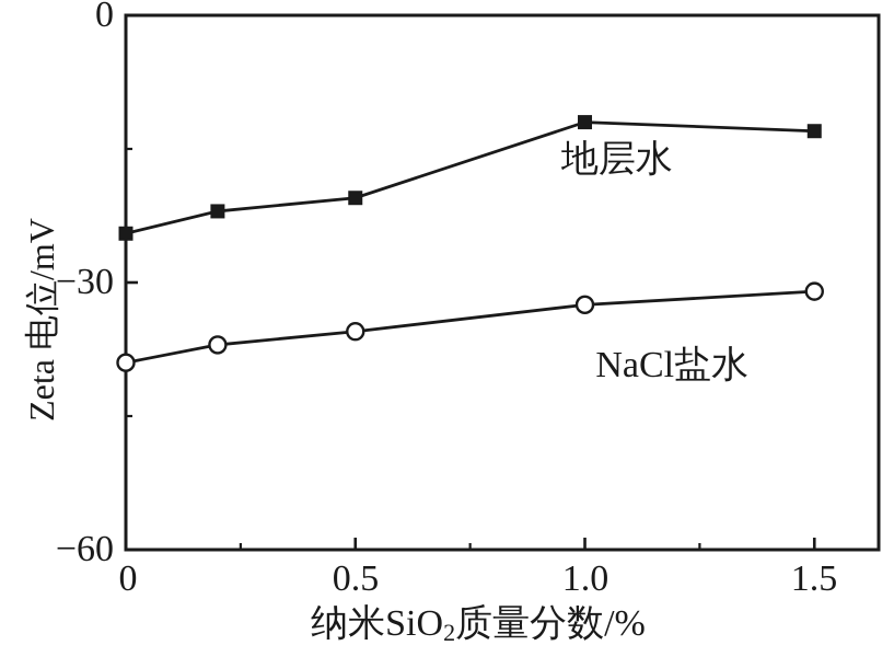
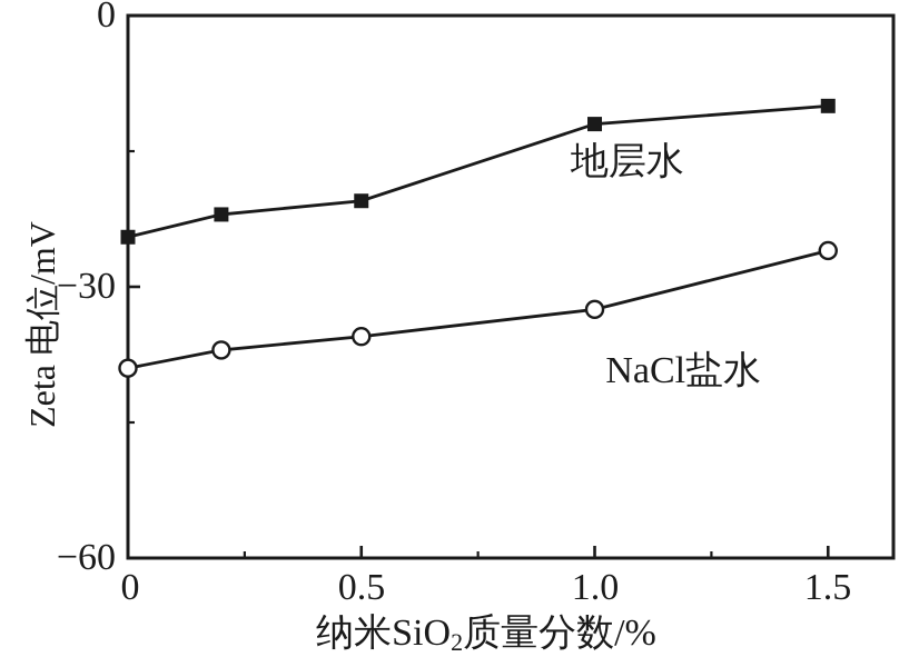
地层水/1.5: -13 -> -10
NaCl盐水/1.5: -31 -> -26
